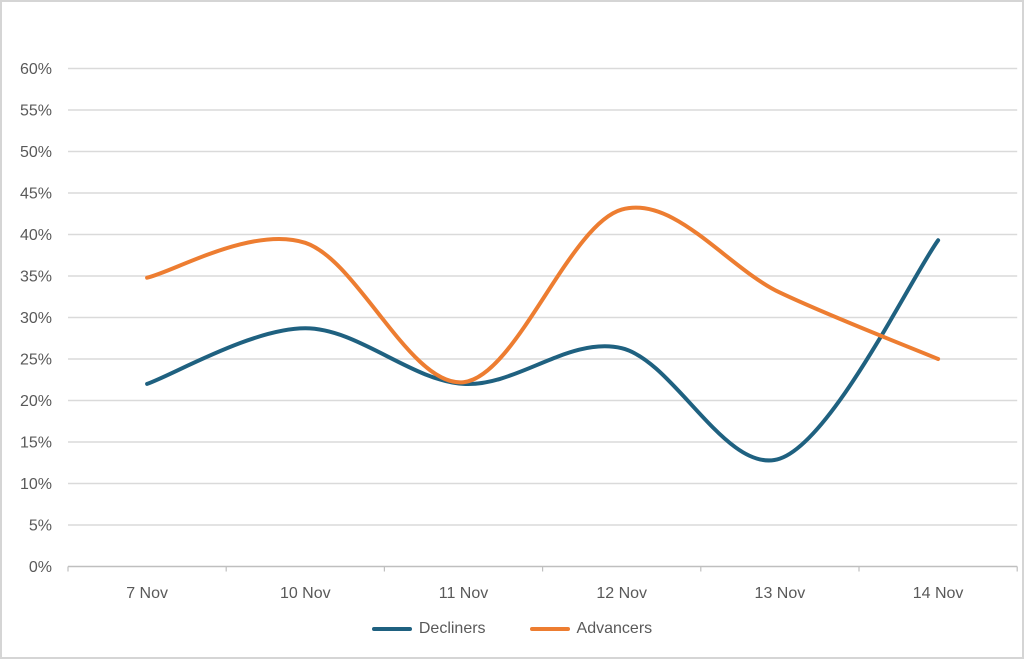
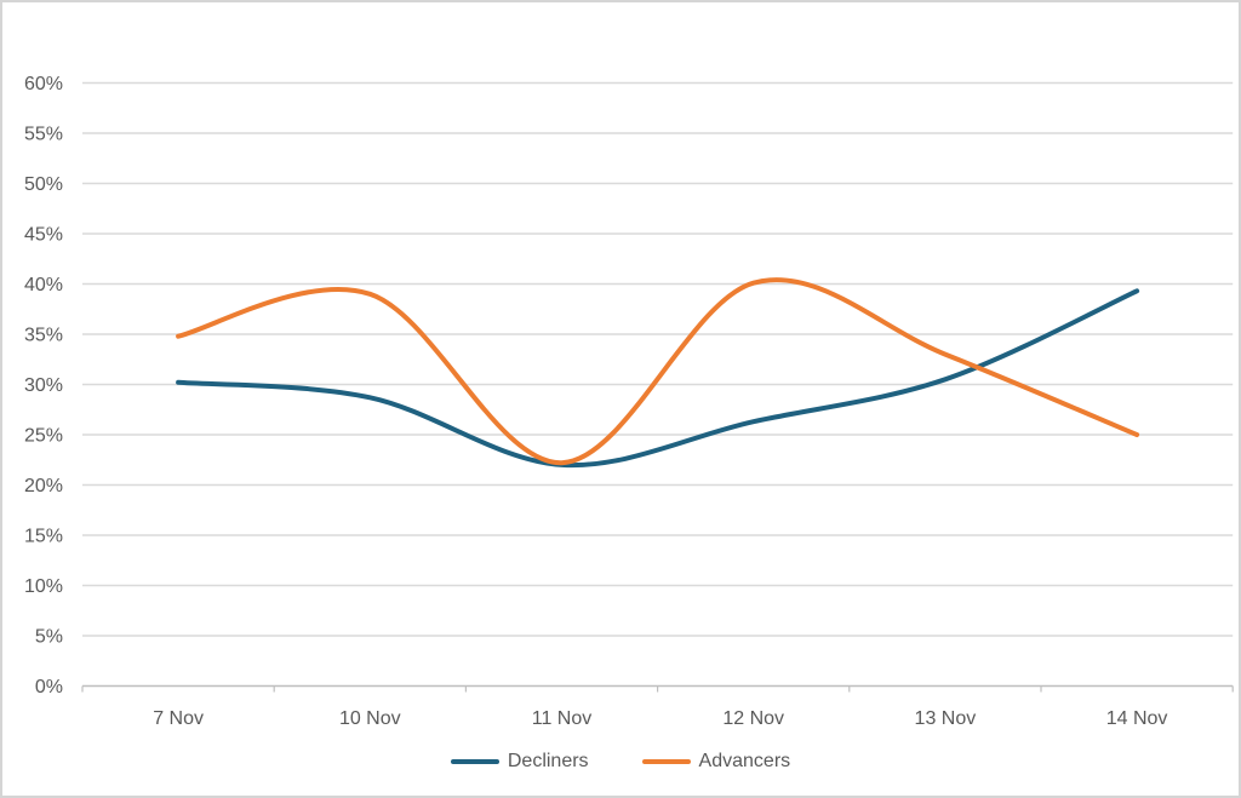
Decliners/7 Nov: 22% -> 30%
Advancers/12 Nov: 43% -> 40%
Decliners/13 Nov: 13% -> 30%
